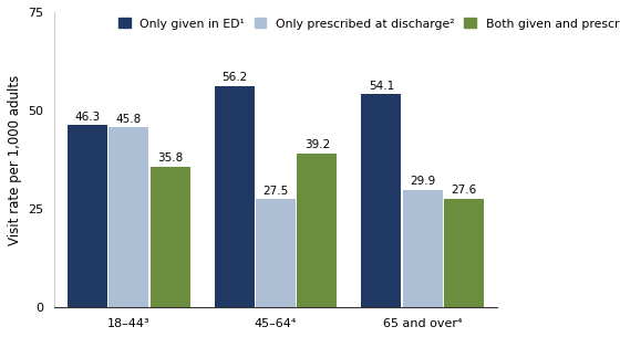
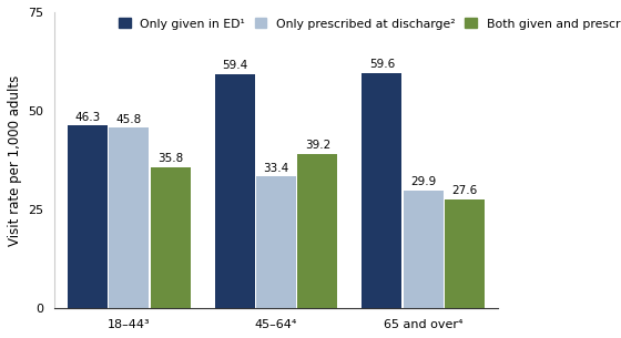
Only given in ED¹/45–64⁴: 56.2 -> 59.4
Only prescribed at discharge²/45–64⁴: 27.5 -> 33.4
Only given in ED¹/65 and over⁴: 54.1 -> 59.6
